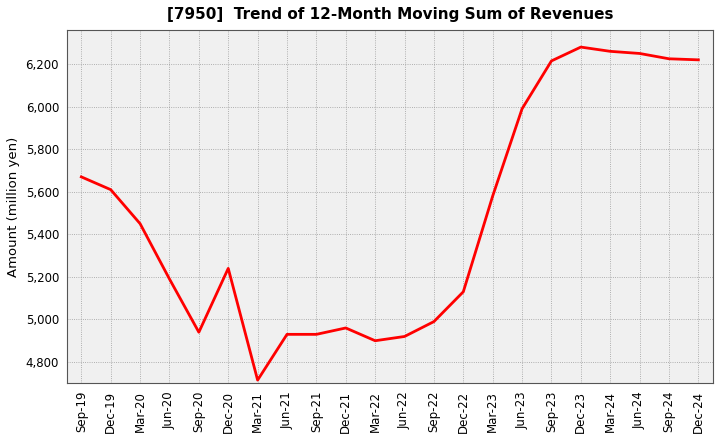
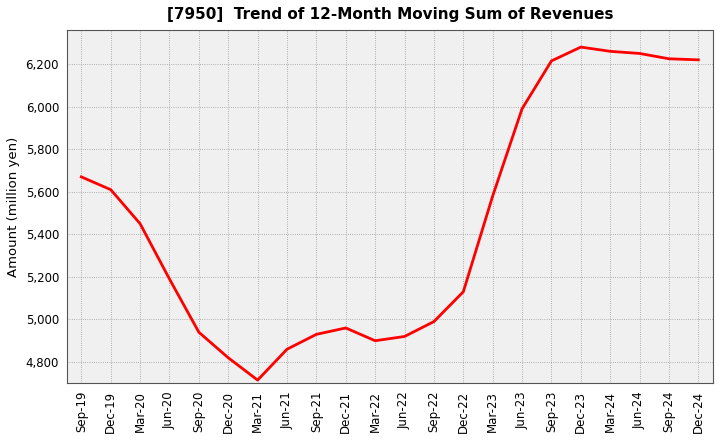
Dec-20: 5,240 -> 4,820
Jun-21: 4,930 -> 4,860
